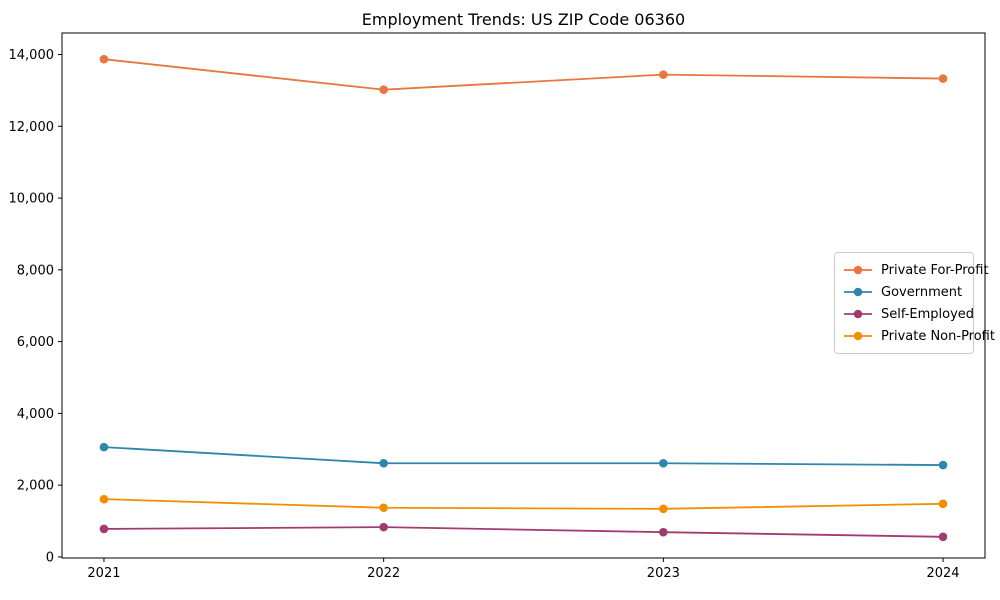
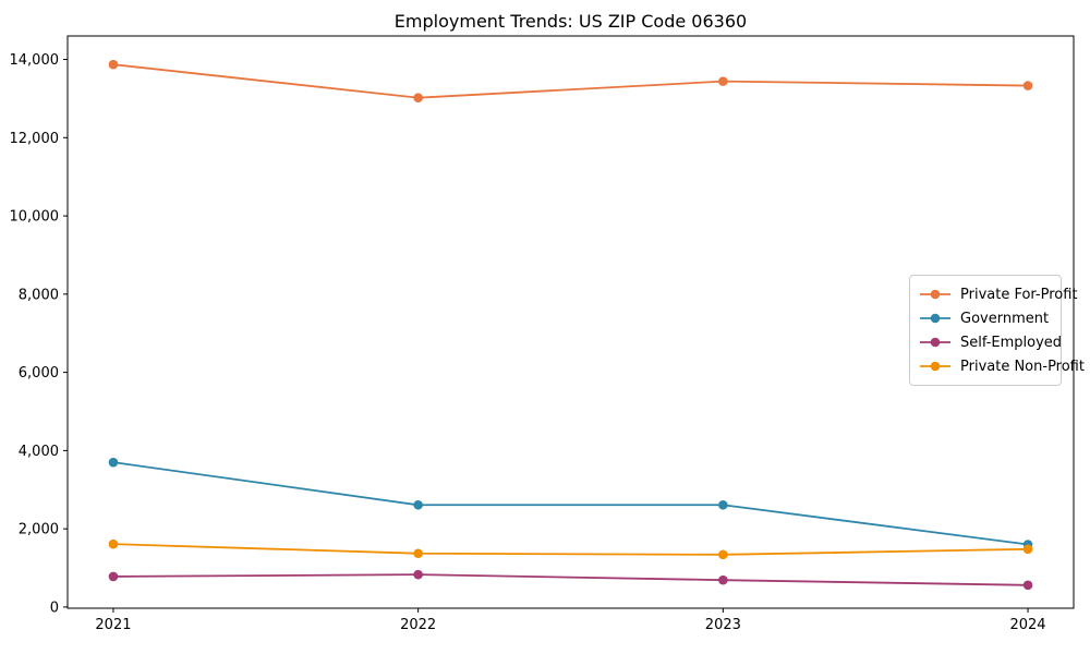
Government/2021: 3100 -> 3700
Government/2024: 2600 -> 1600
